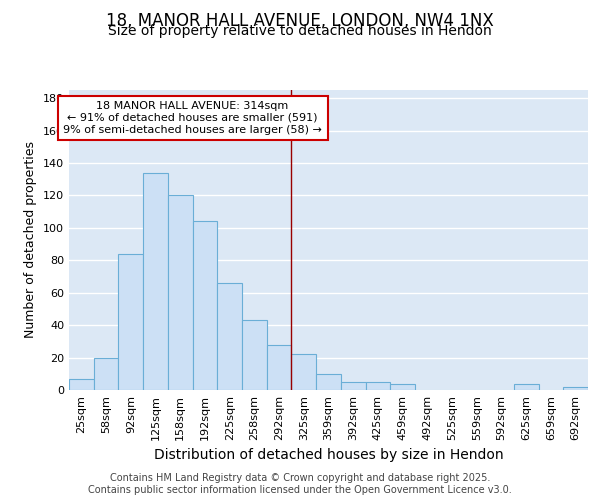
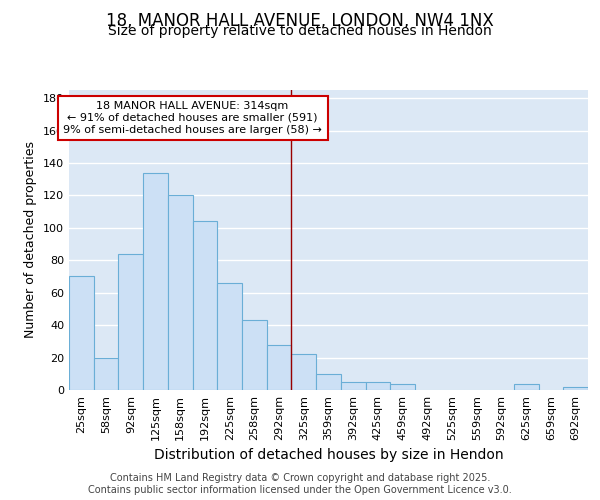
25sqm: 7 -> 70
